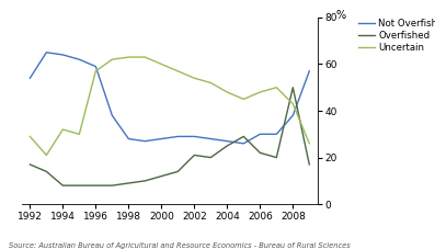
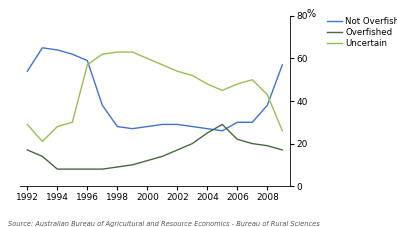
Uncertain/1994: 32 -> 28
Overfished/2002: 21 -> 17
Overfished/2008: 50 -> 19
